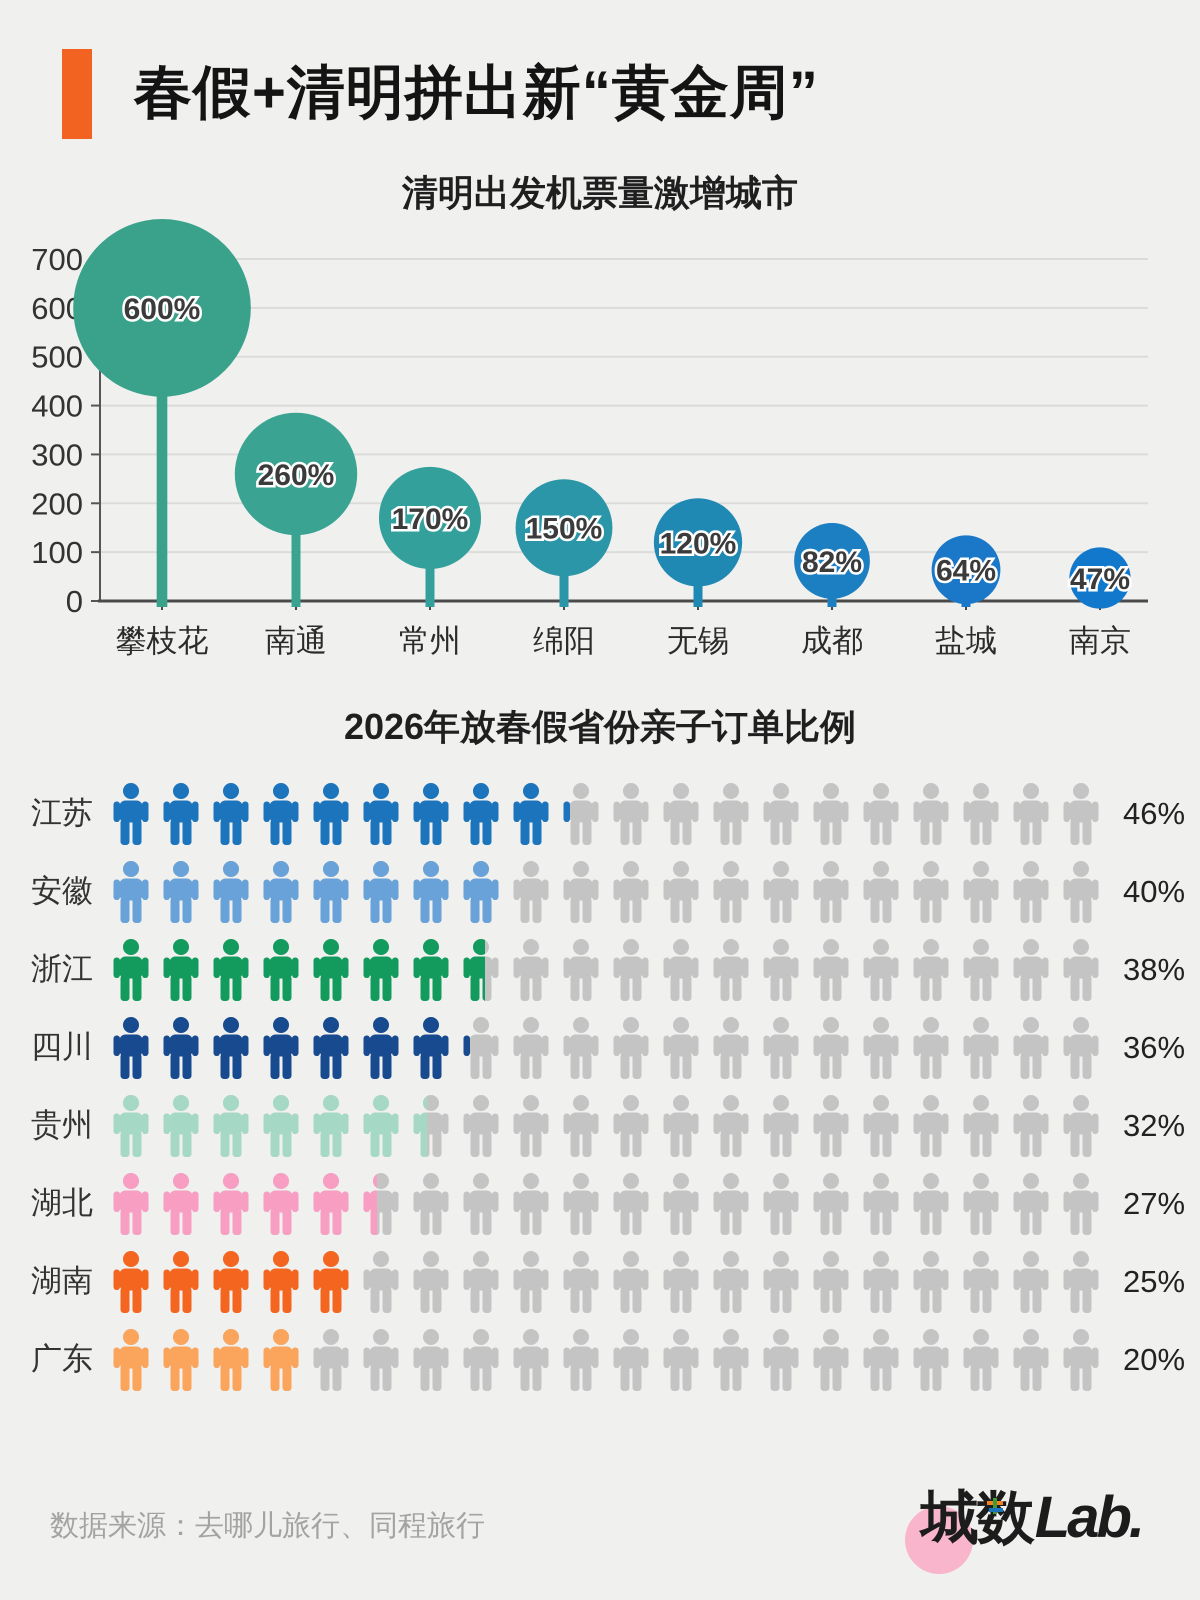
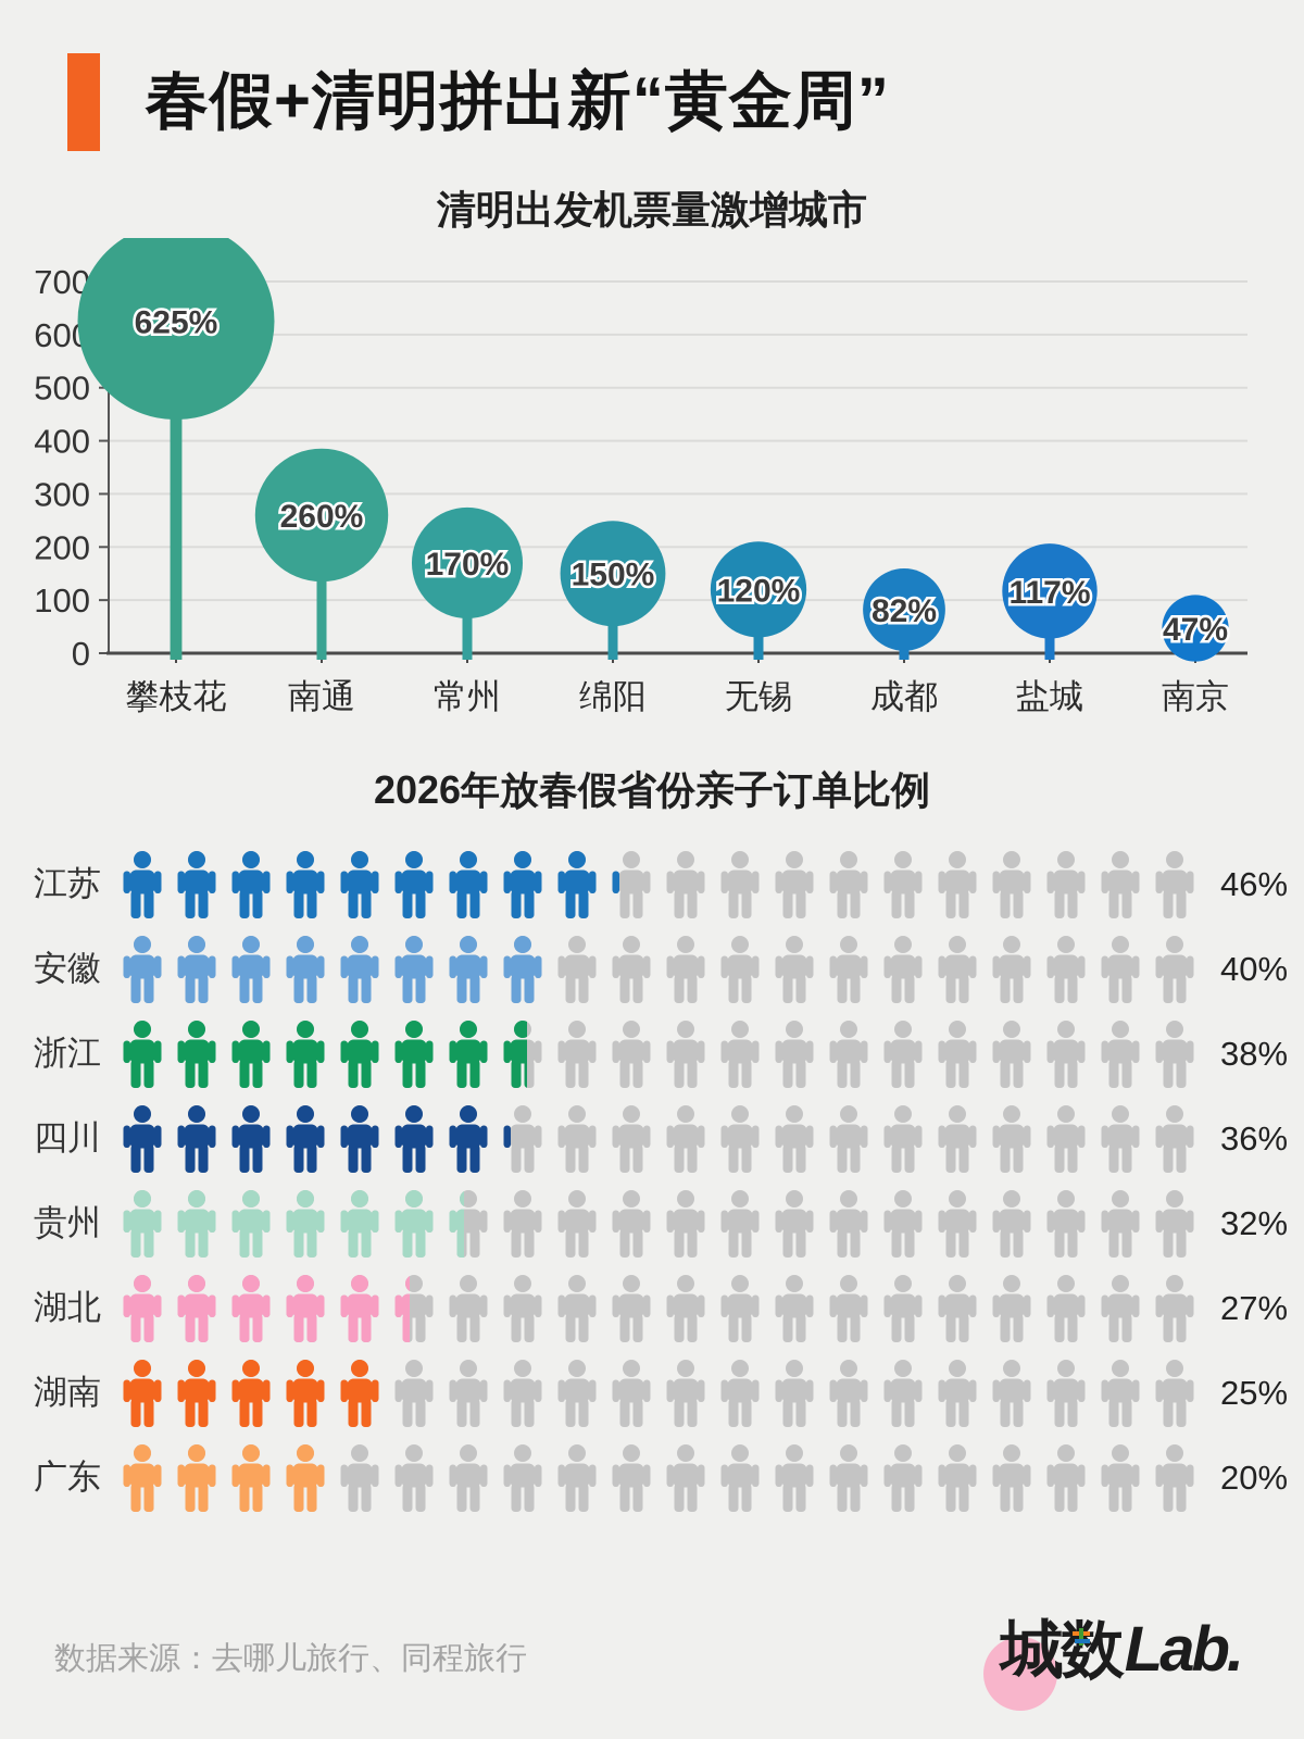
清明出发机票量激增城市/攀枝花: 600% -> 625%
清明出发机票量激增城市/盐城: 64% -> 117%
